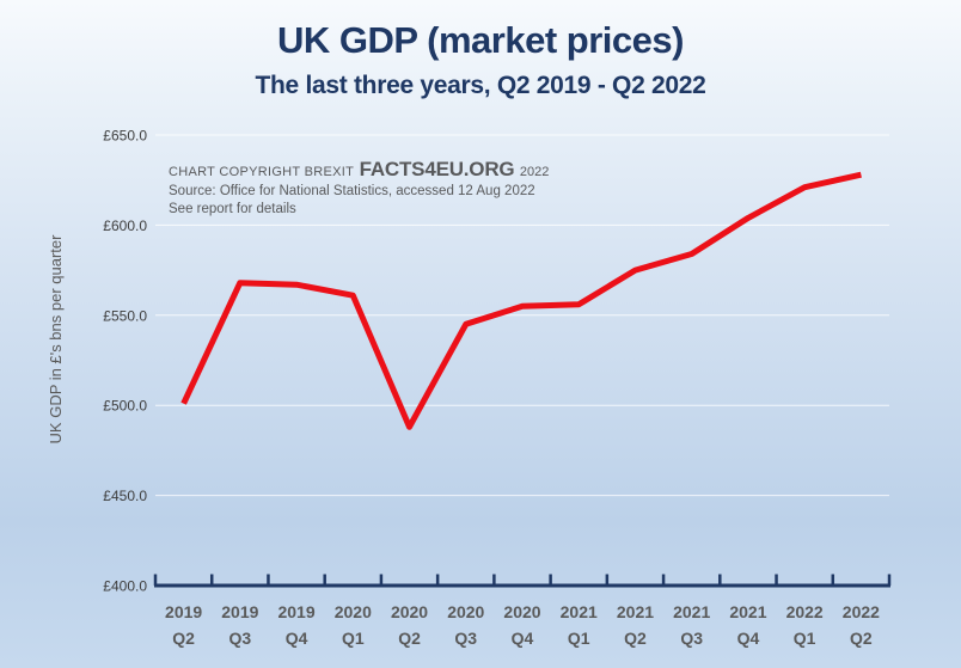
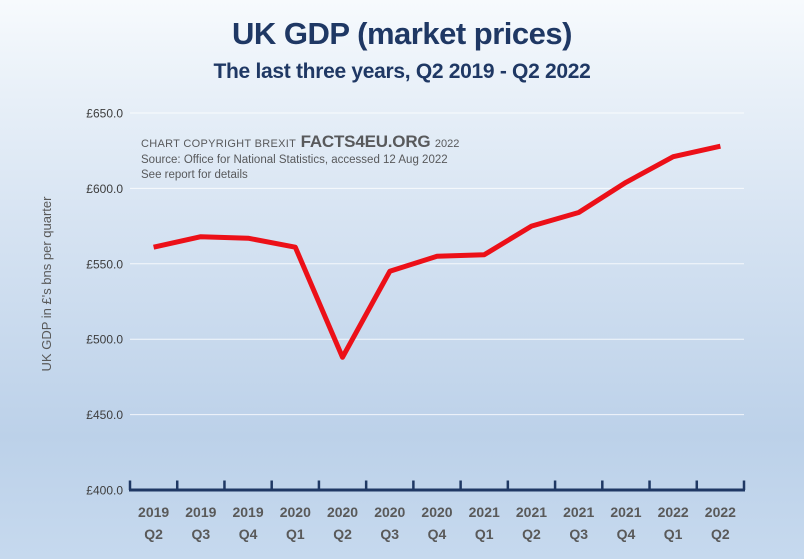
2019 Q2: £501 -> £561
